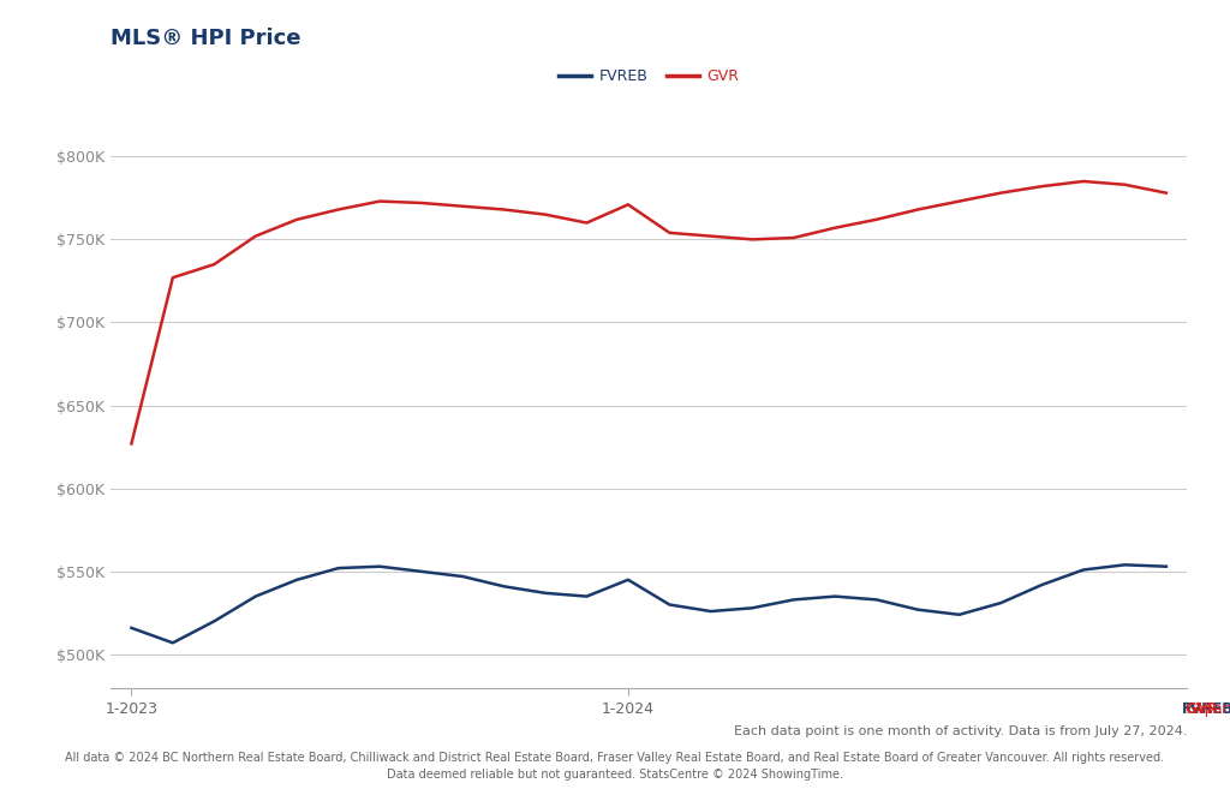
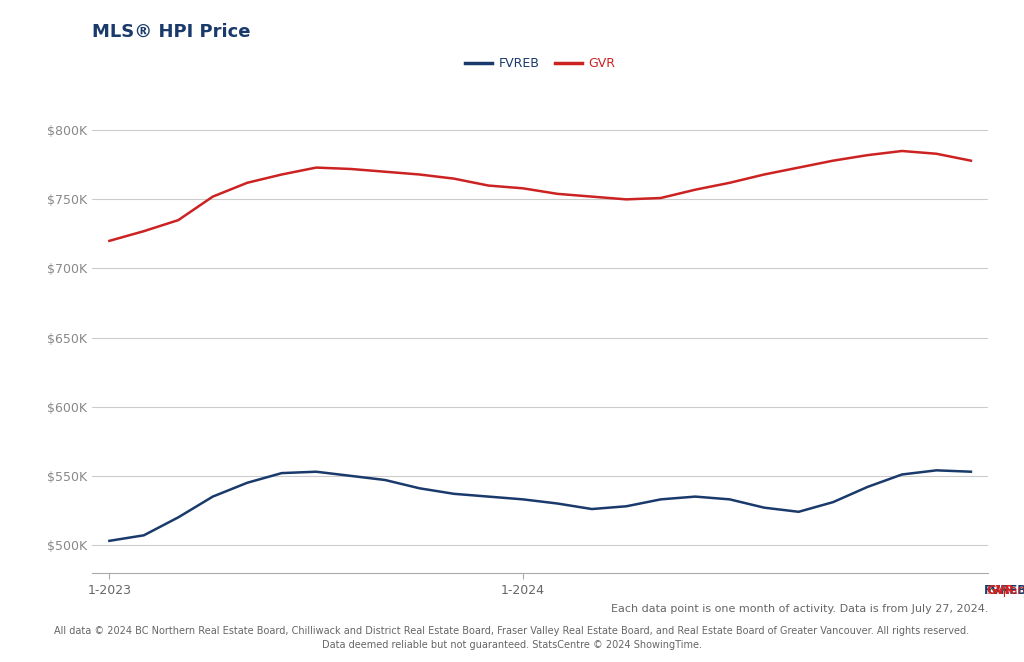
FVREB/1-2023: $516K -> $503K
GVR/1-2023: $627K -> $720K
FVREB/1-2024: $545K -> $533K
GVR/1-2024: $771K -> $758K
